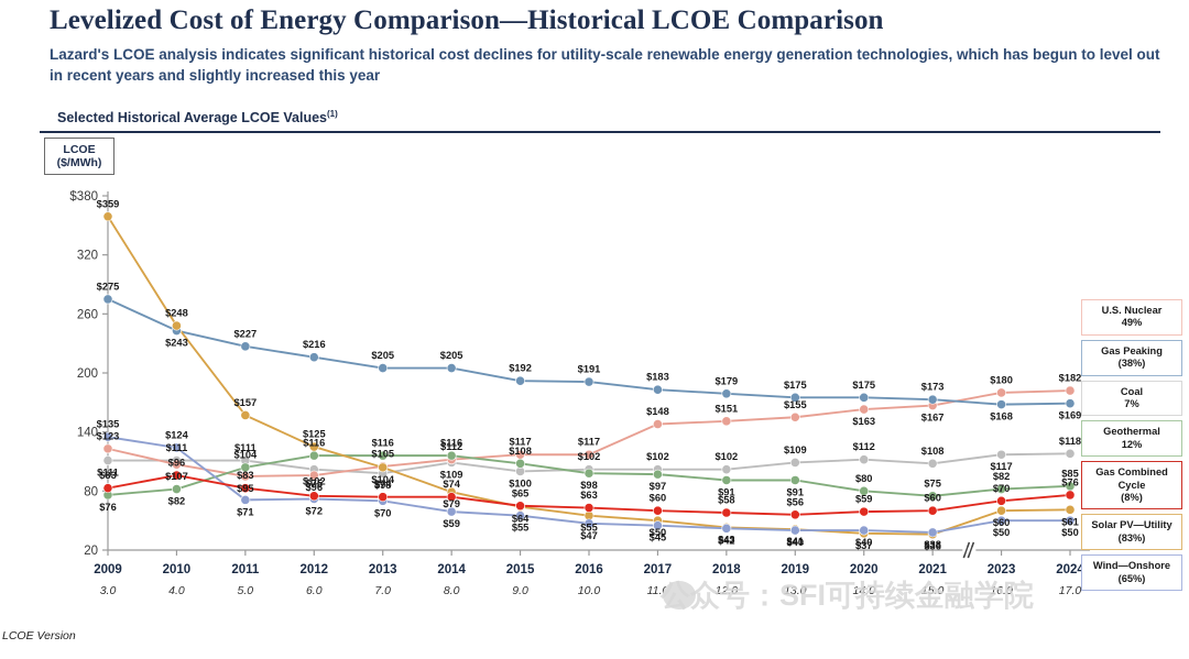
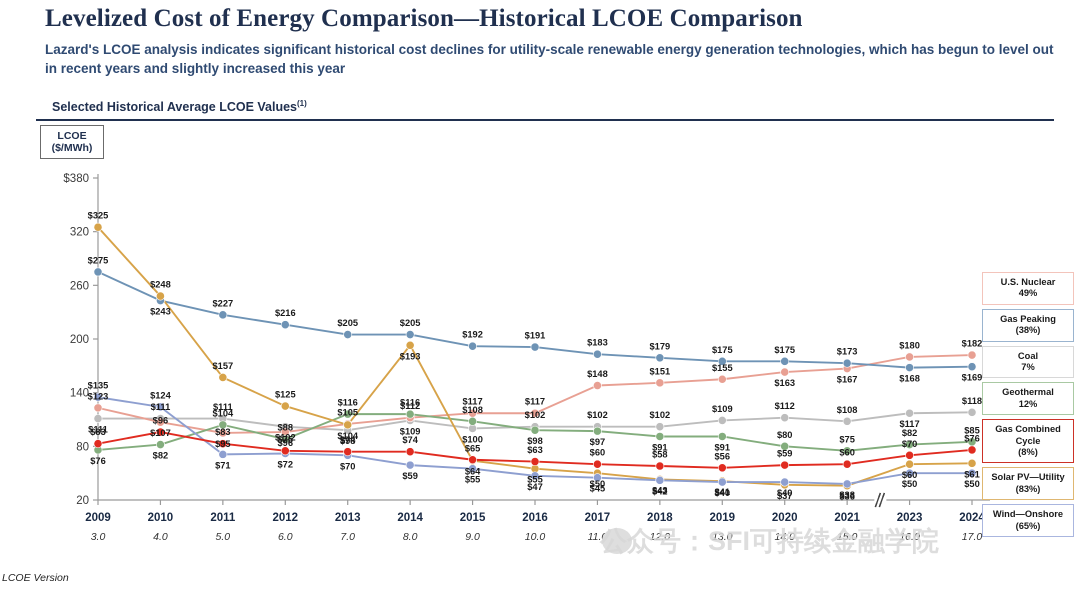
Solar PV—Utility/2009: $359 -> $325
Geothermal/2012: $116 -> $88
Solar PV—Utility/2014: $79 -> $193
